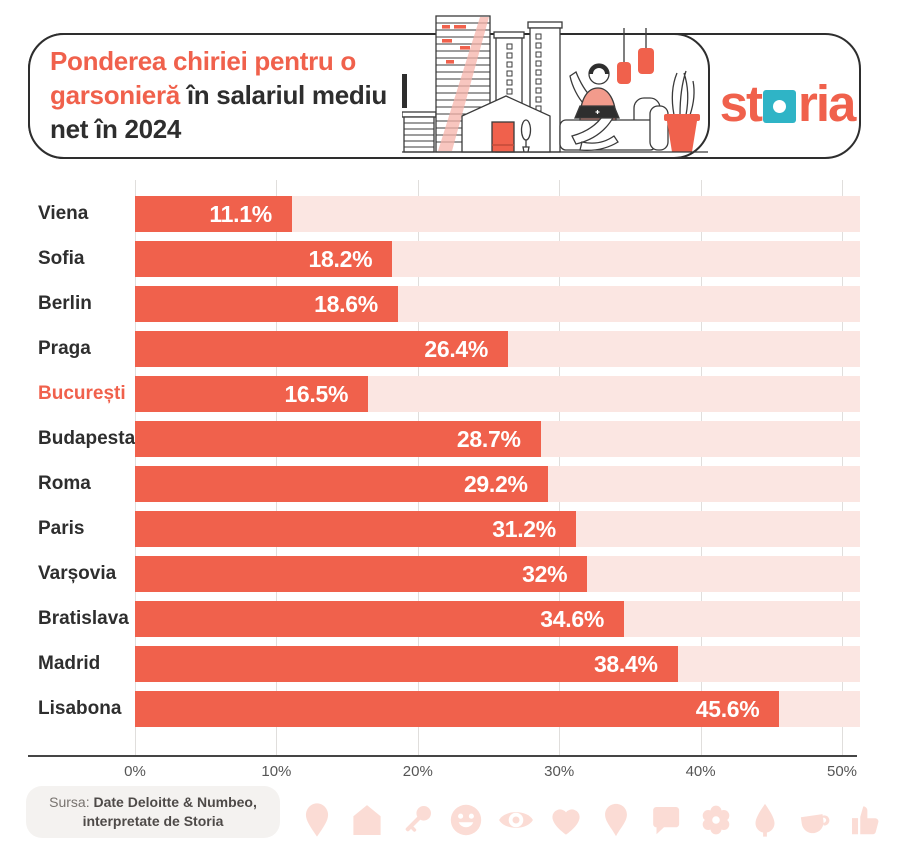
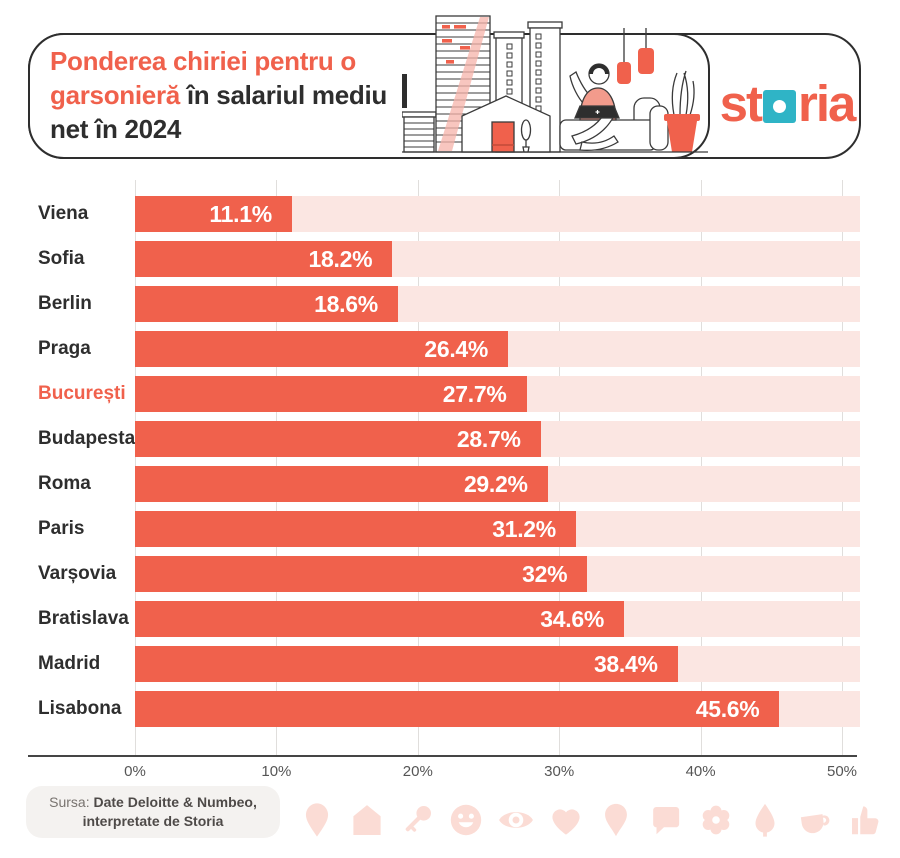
București: 16.5% -> 27.7%
